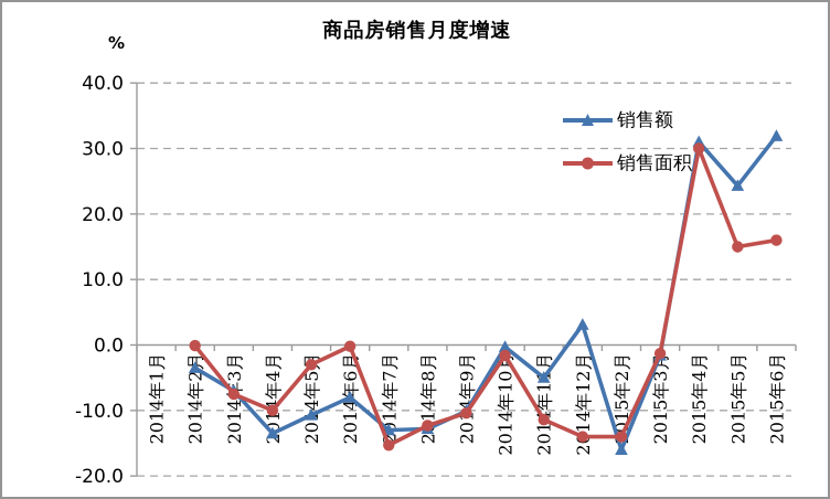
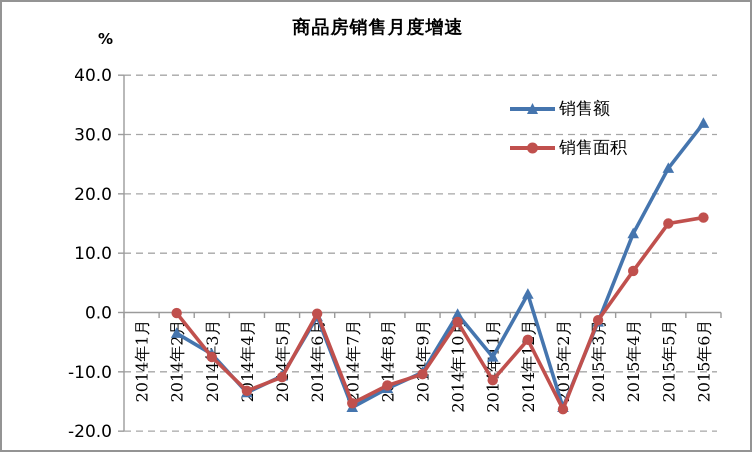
销售面积/2014年4月: -10 -> -13
销售面积/2014年5月: -3 -> -11
销售额/2014年6月: -8 -> -1
销售额/2014年7月: -13 -> -16
销售额/2014年11月: -5 -> -8
销售面积/2014年12月: -14 -> -5
销售面积/2015年2月: -14 -> -16
销售额/2015年4月: 31 -> 13
销售面积/2015年4月: 30 -> 7
